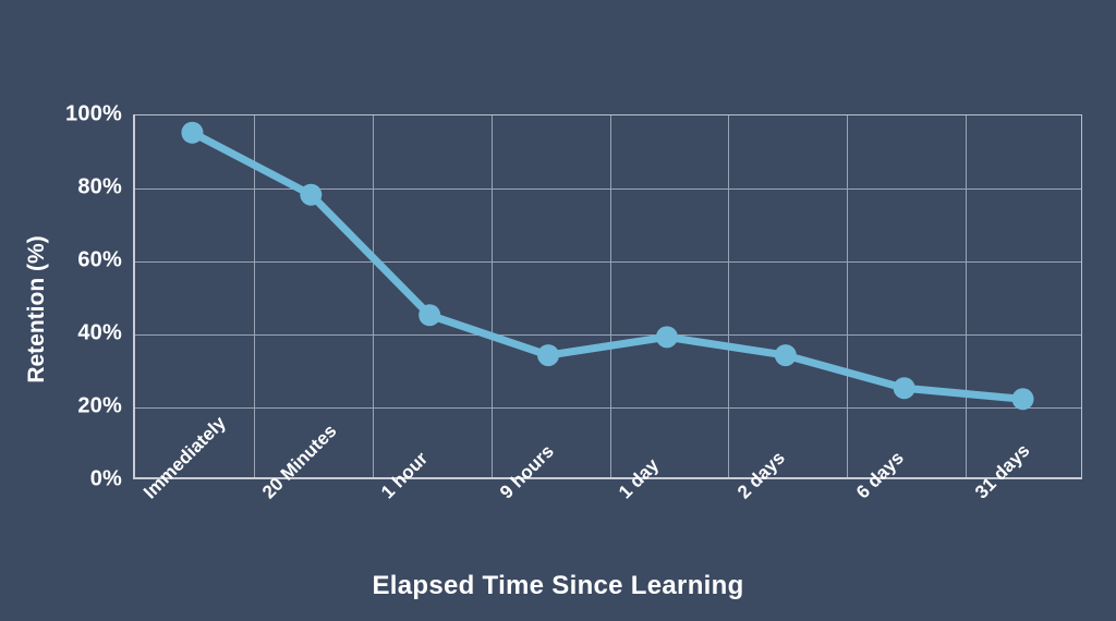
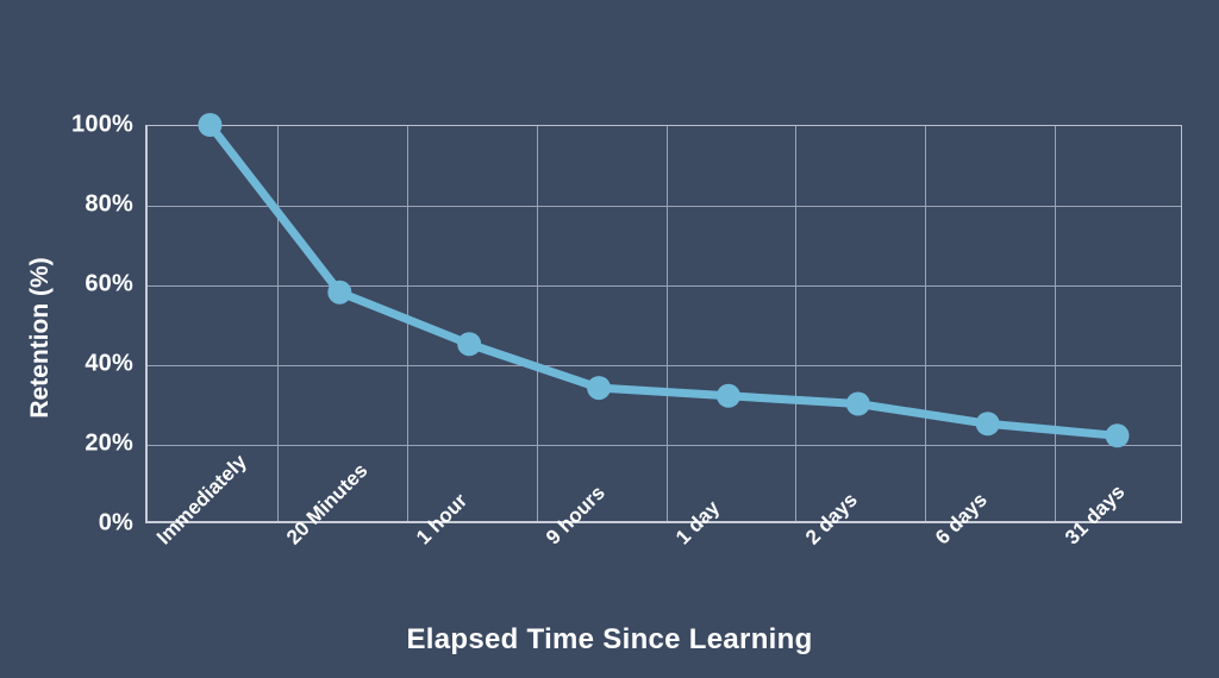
Immediately: 95% -> 100%
20 Minutes: 78% -> 58%
1 day: 39% -> 32%
2 days: 34% -> 30%
